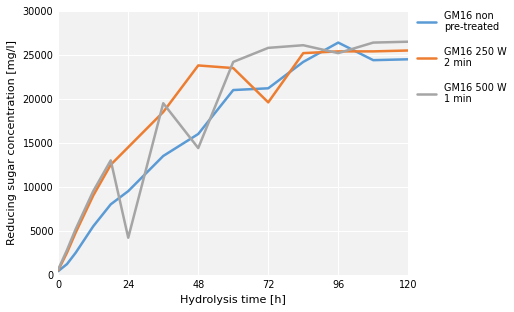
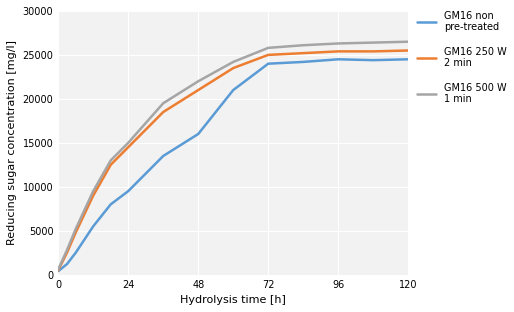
GM16 500 W 1 min/24: 4200 -> 15000
GM16 250 W 2 min/48: 23800 -> 21000
GM16 500 W 1 min/48: 14400 -> 22000
GM16 non pre-treated/72: 21200 -> 24000
GM16 250 W 2 min/72: 19600 -> 25000
GM16 non pre-treated/96: 26400 -> 24500
GM16 500 W 1 min/96: 25200 -> 26300
